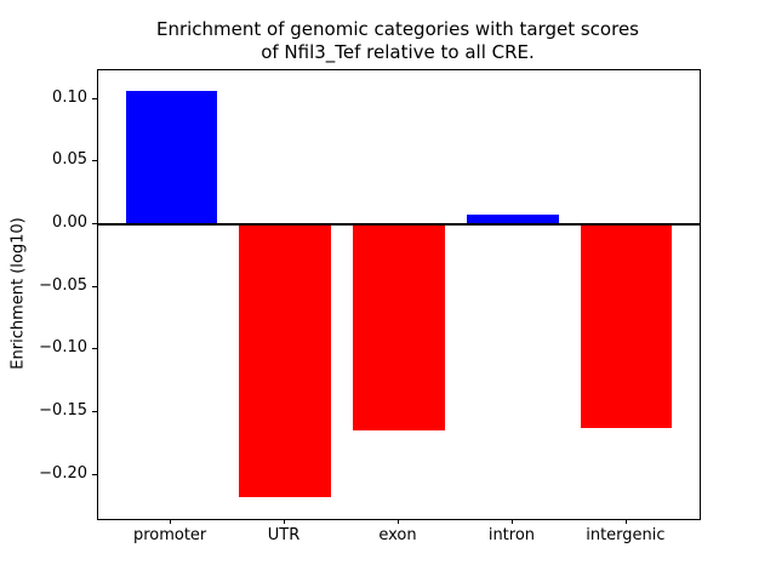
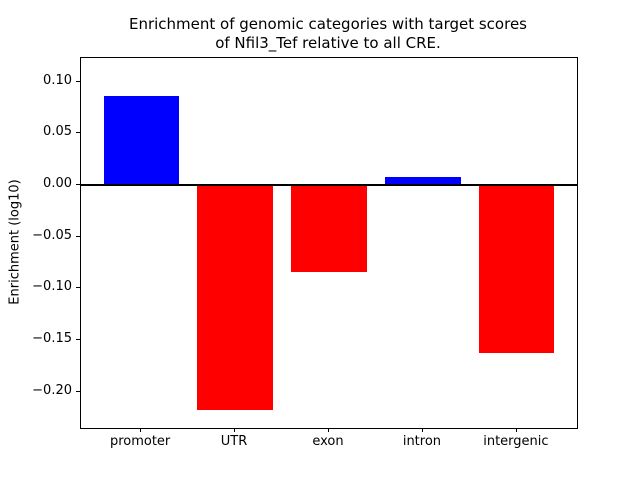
promoter: 0.107 -> 0.086
exon: -0.164 -> -0.084
